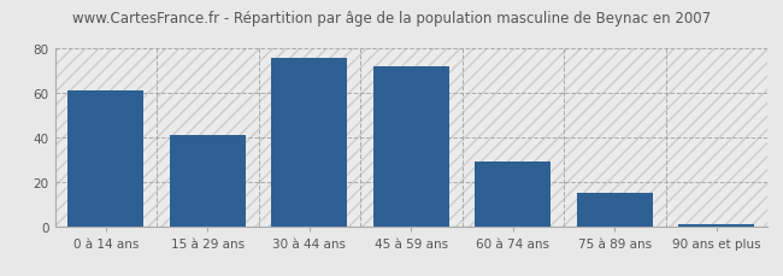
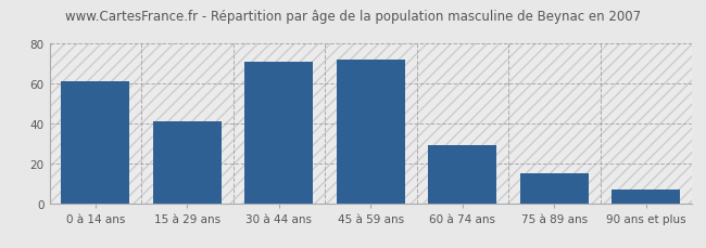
30 à 44 ans: 76 -> 71
90 ans et plus: 1 -> 7
